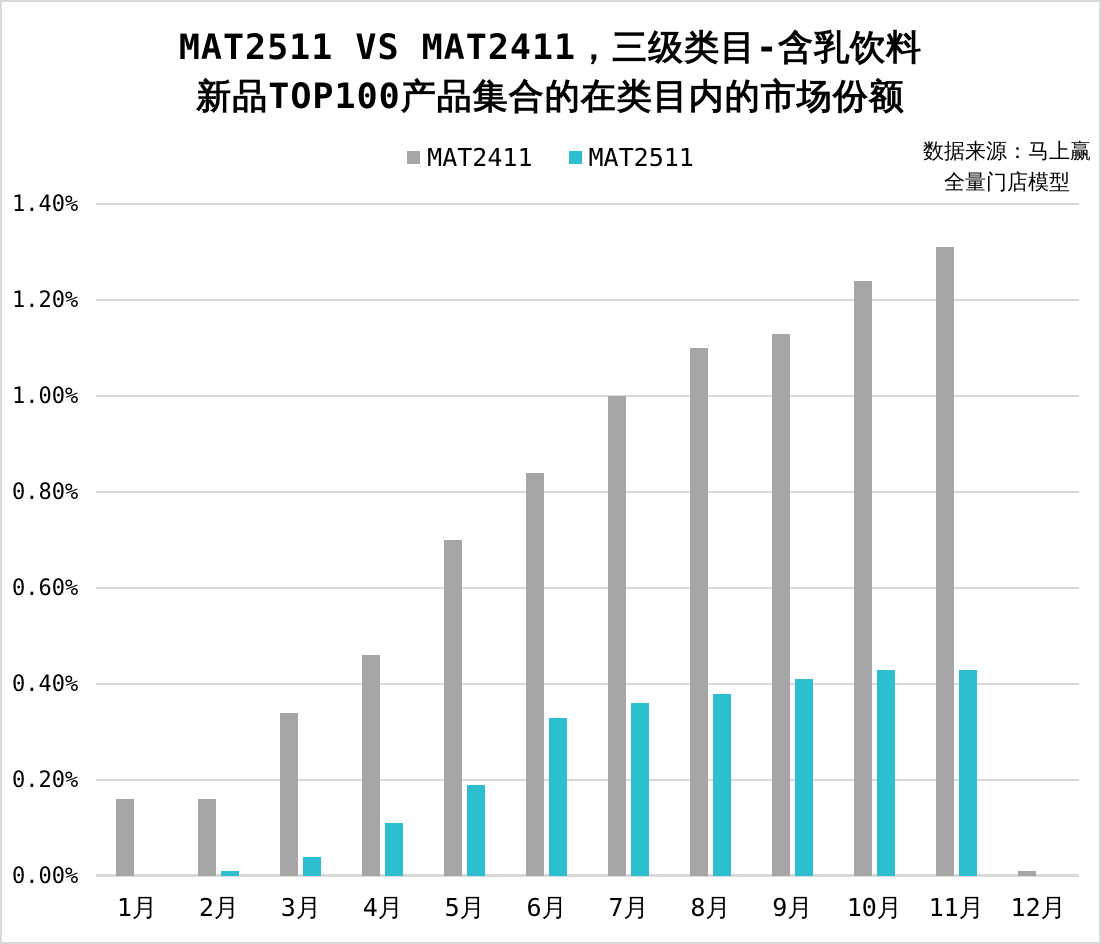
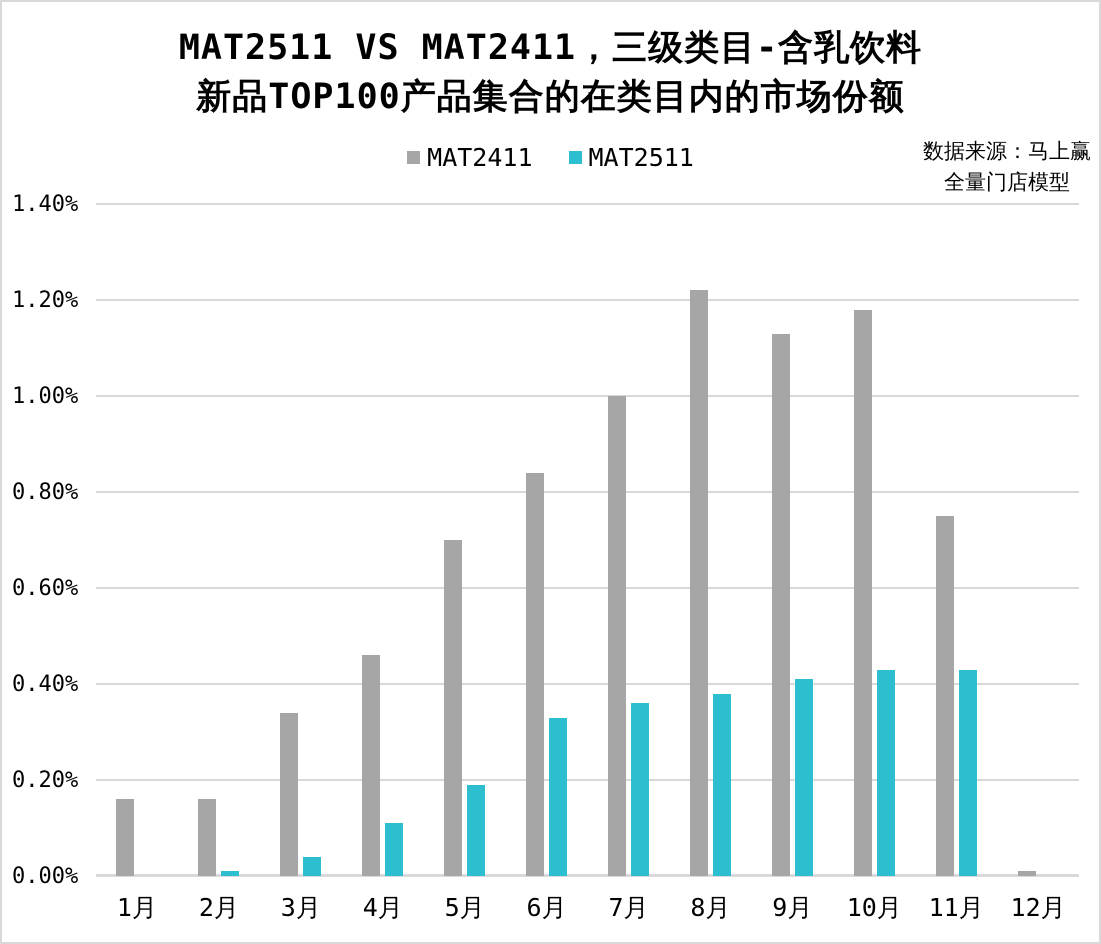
MAT2411/8月: 1.10% -> 1.22%
MAT2411/10月: 1.24% -> 1.18%
MAT2411/11月: 1.31% -> 0.75%
